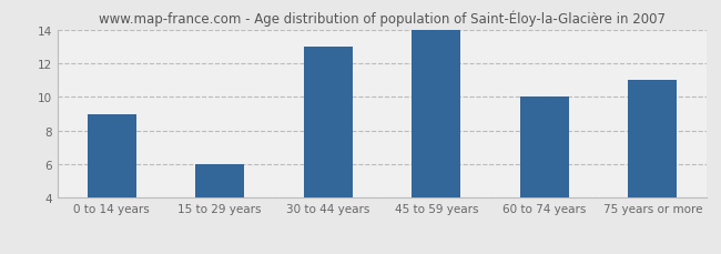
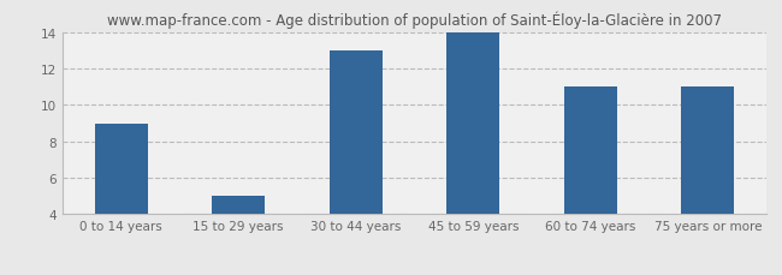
15 to 29 years: 6 -> 5
60 to 74 years: 10 -> 11
